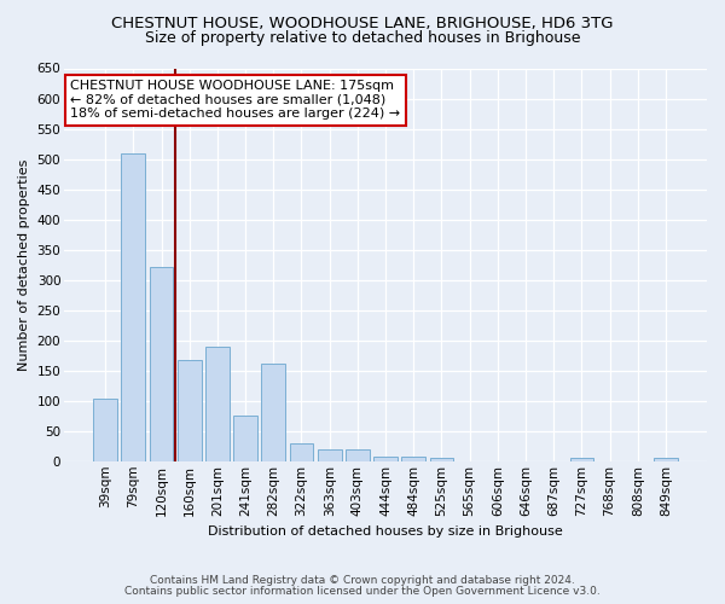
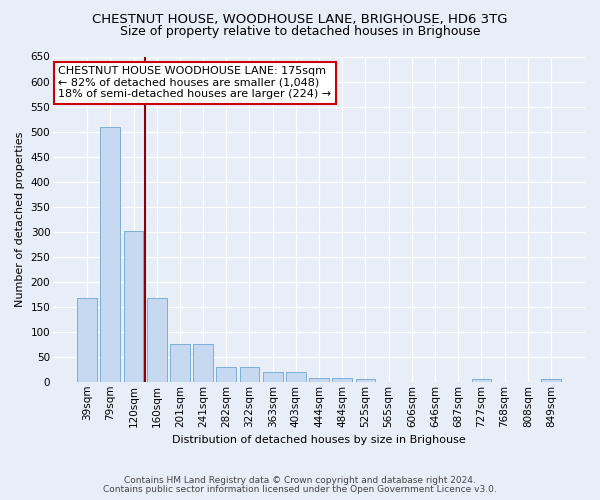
39sqm: 104 -> 168
120sqm: 322 -> 302
201sqm: 190 -> 75
282sqm: 162 -> 30
